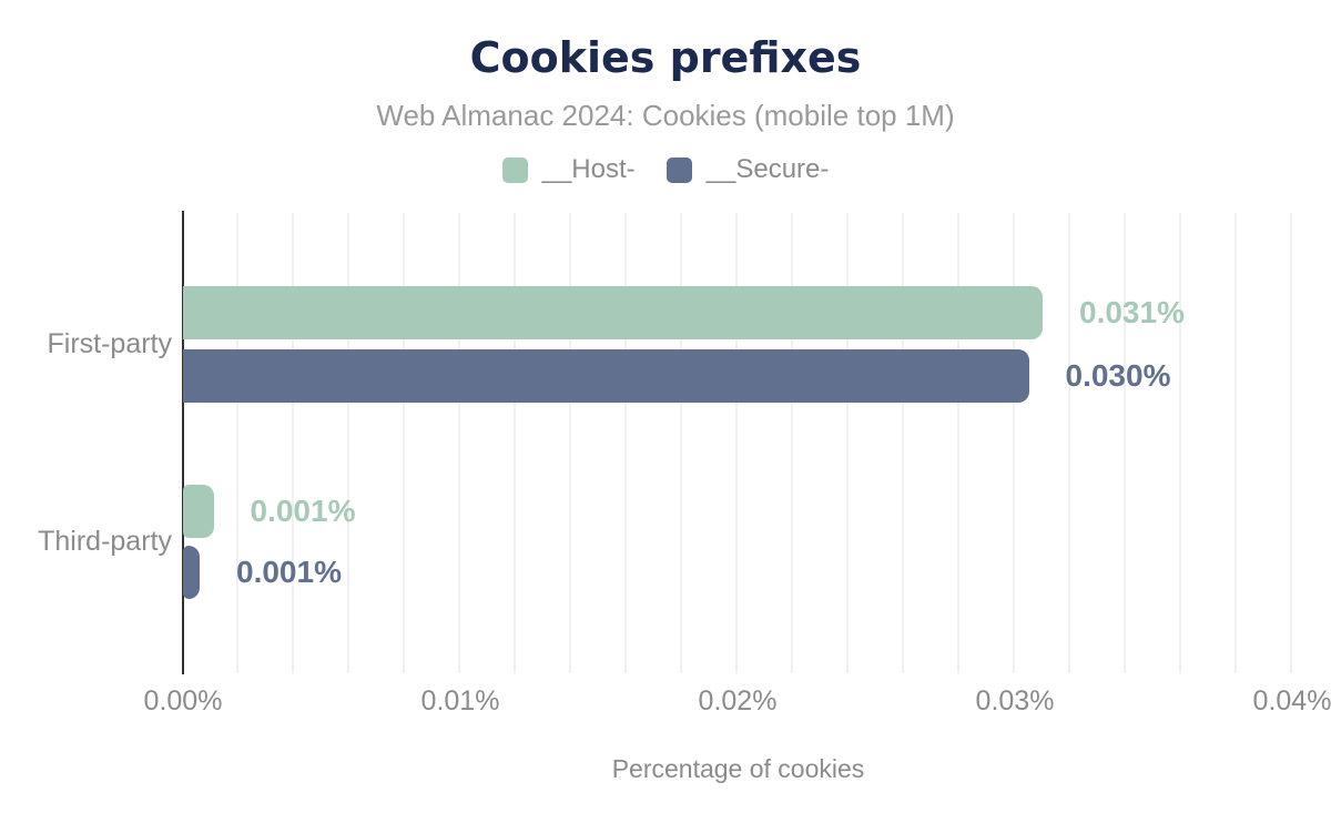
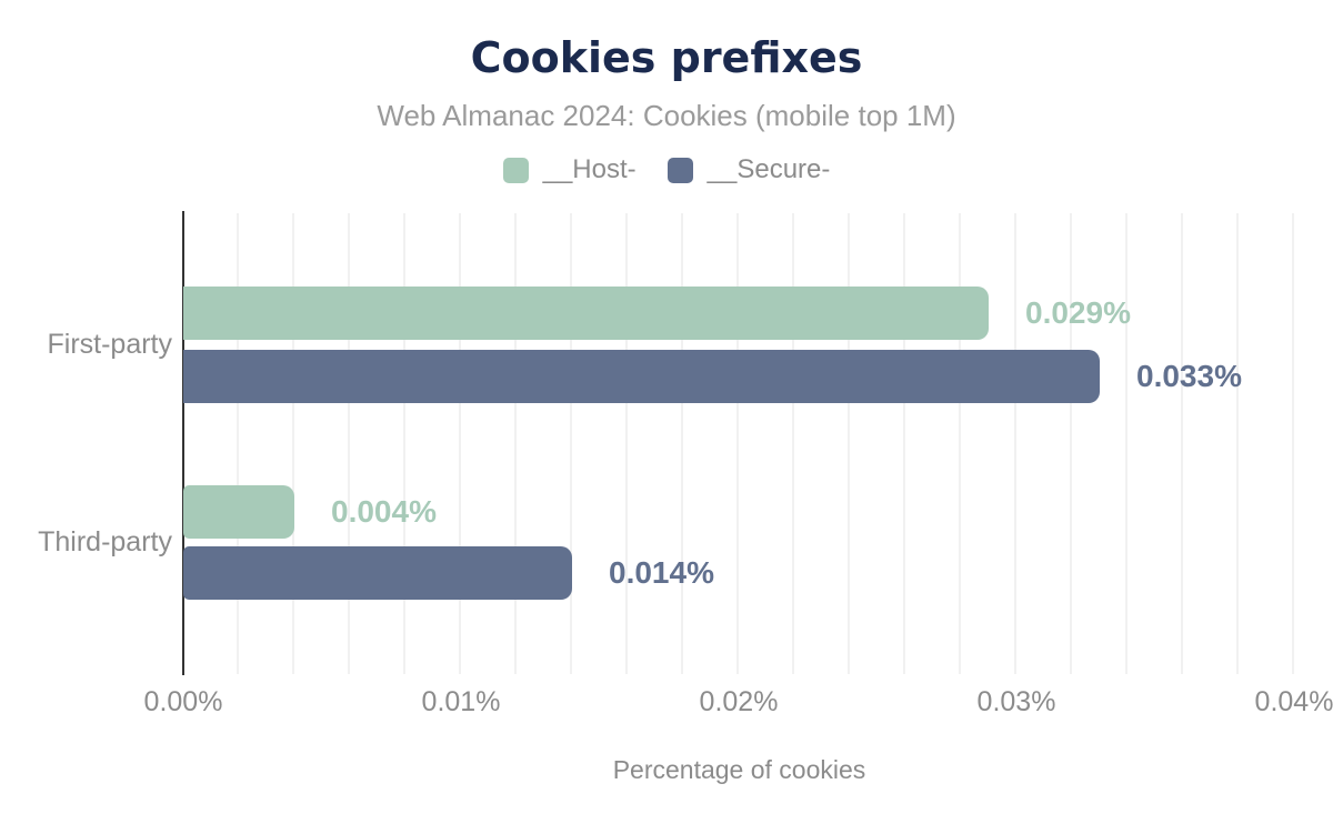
__Host-/First-party: 0.031% -> 0.029%
__Secure-/First-party: 0.030% -> 0.033%
__Host-/Third-party: 0.001% -> 0.004%
__Secure-/Third-party: 0.001% -> 0.014%
